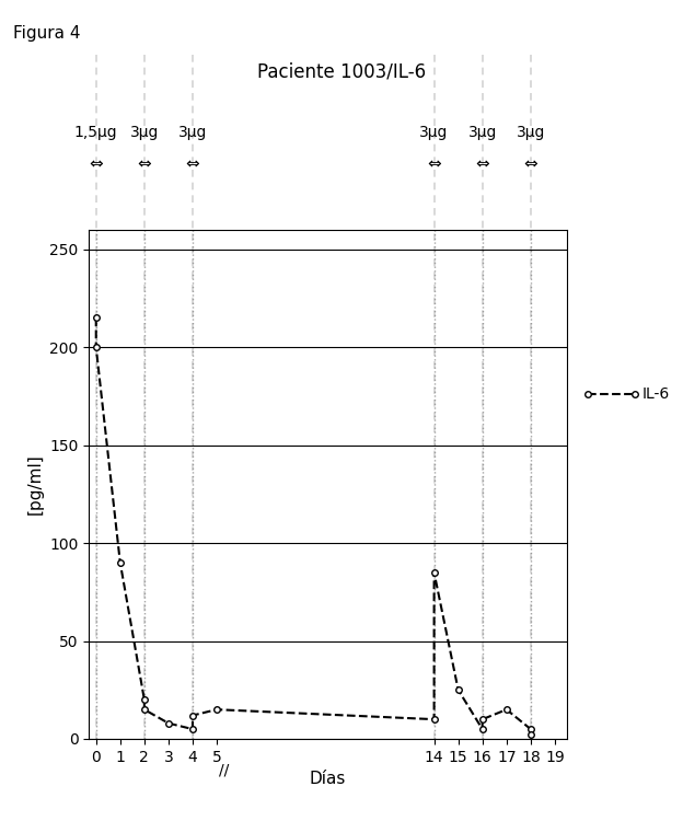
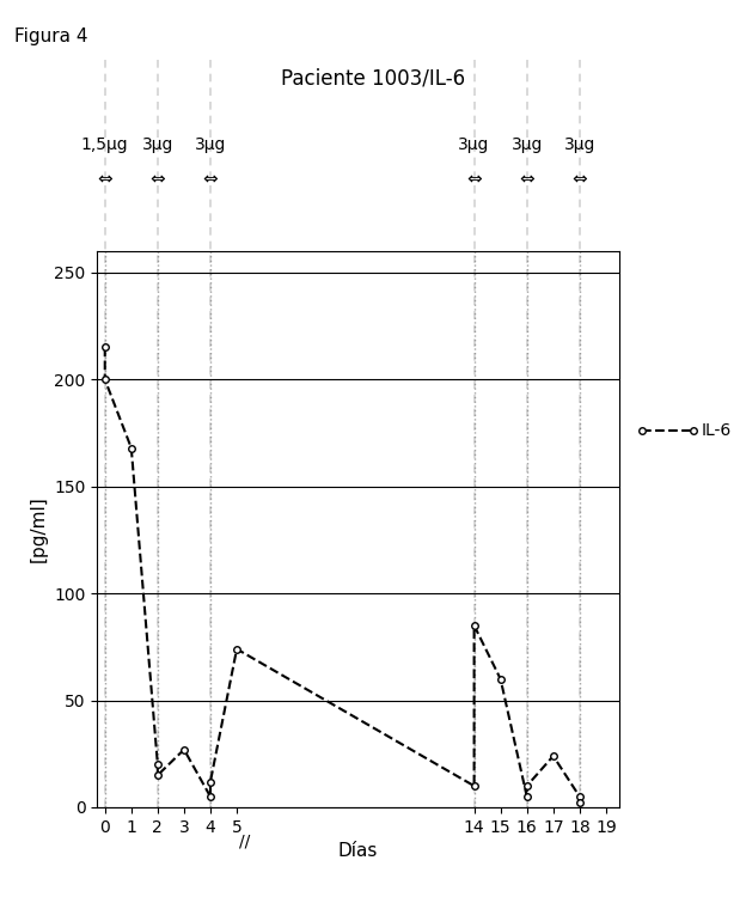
1: 90 -> 168
3: 8 -> 27
5: 15 -> 74
15: 25 -> 60
17: 15 -> 24
